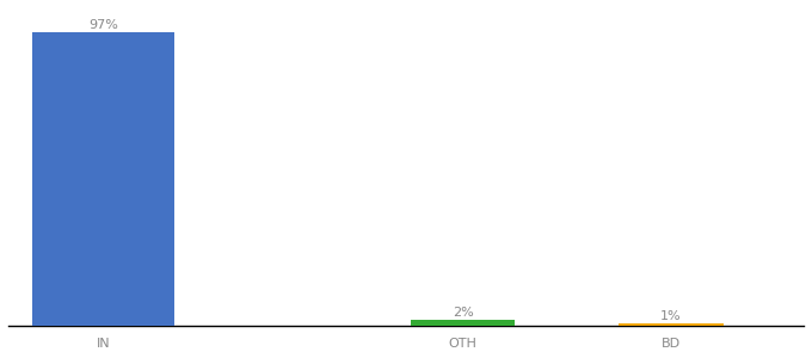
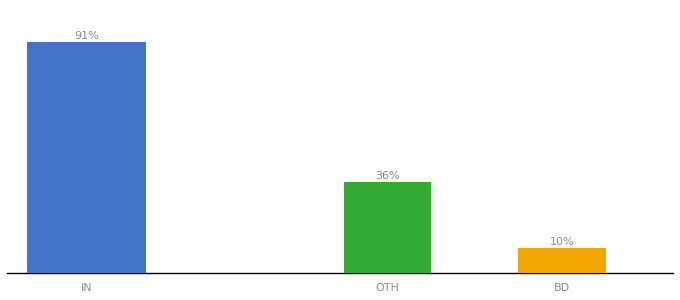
IN: 97% -> 91%
OTH: 2% -> 36%
BD: 1% -> 10%
